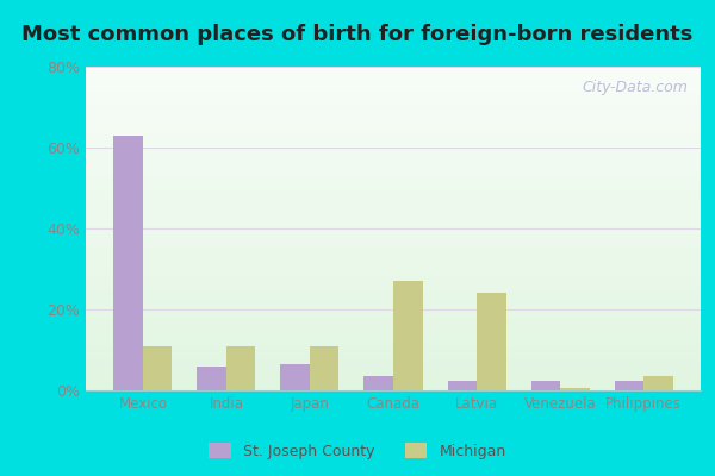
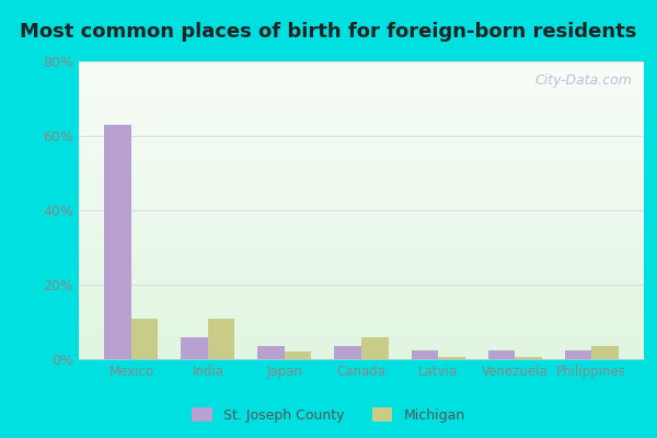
St. Joseph County/Japan: 6.5% -> 3.5%
Michigan/Japan: 11.0% -> 2.0%
Michigan/Canada: 27.0% -> 6.0%
Michigan/Latvia: 24.0% -> 0.5%
